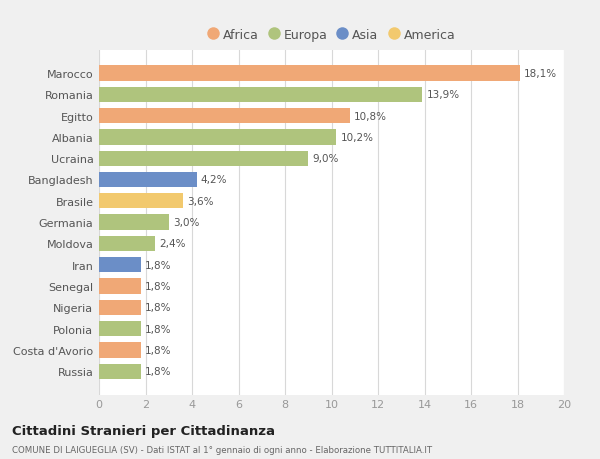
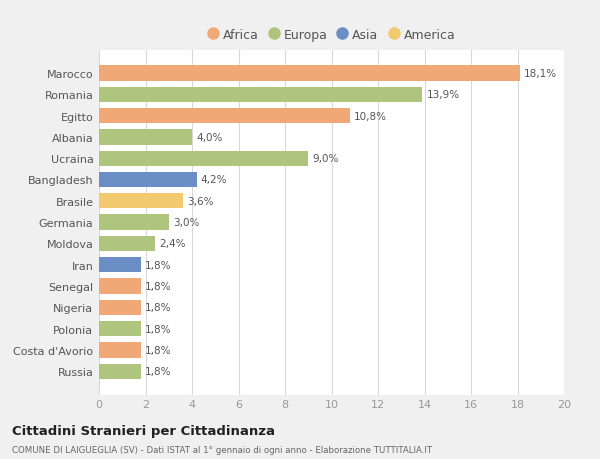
Albania: 10,2% -> 4,0%
